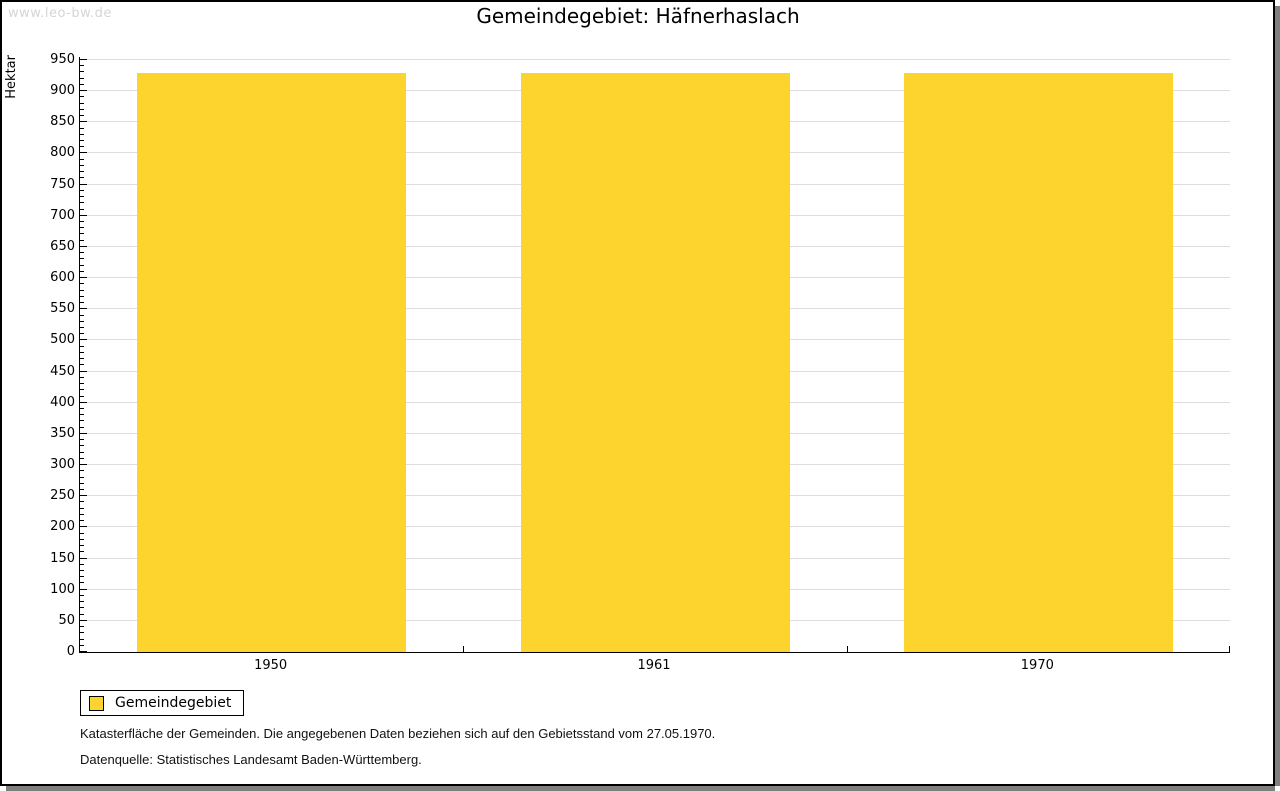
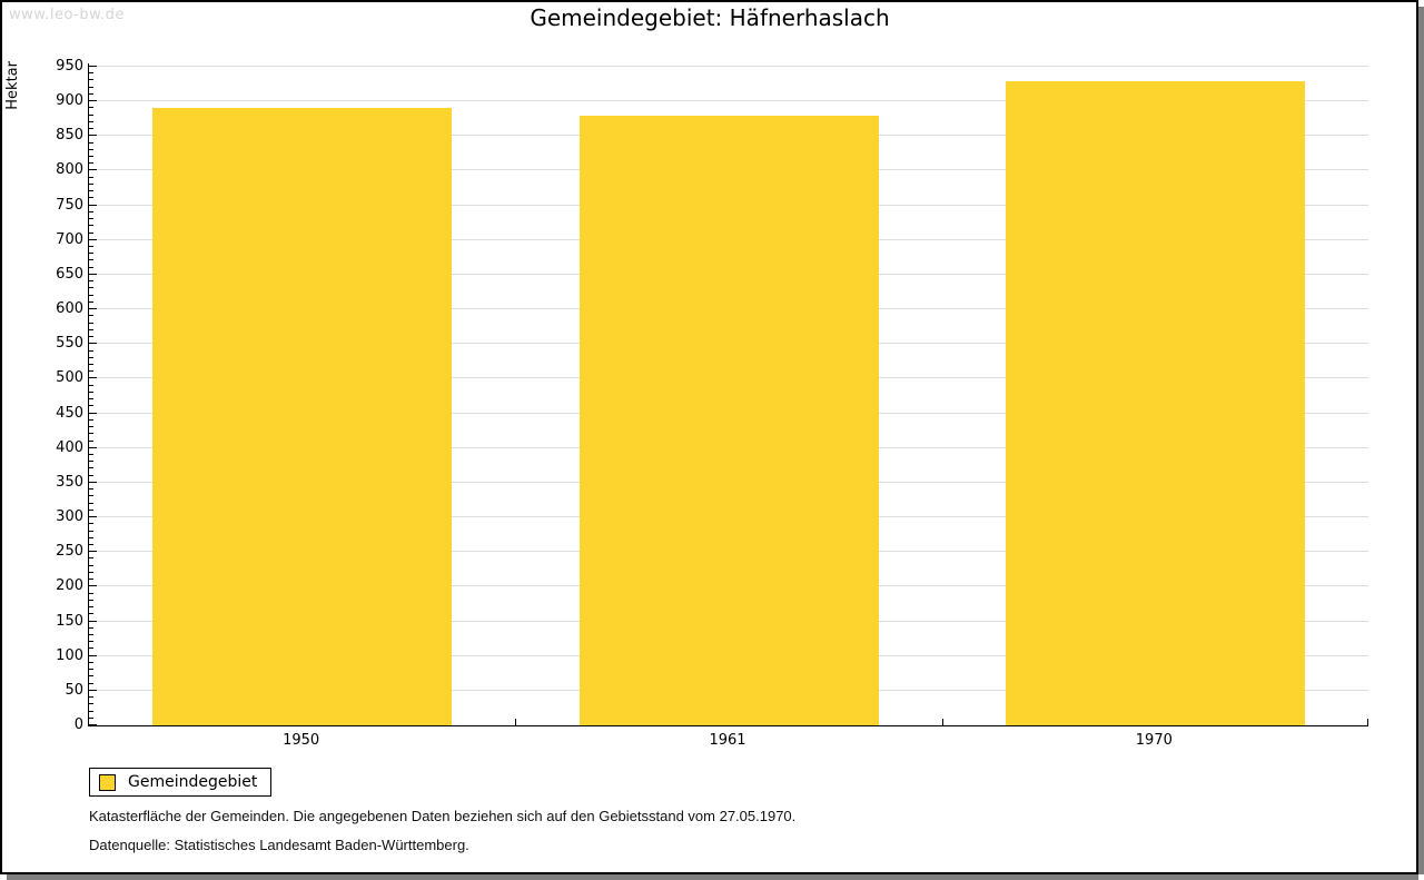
1950: 930 -> 890
1961: 930 -> 880
